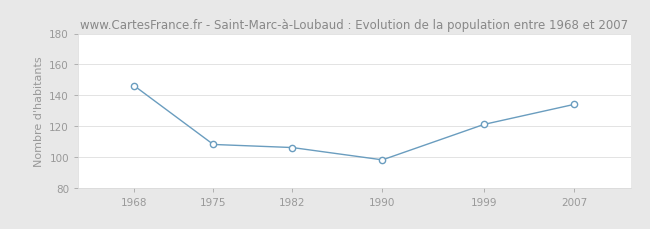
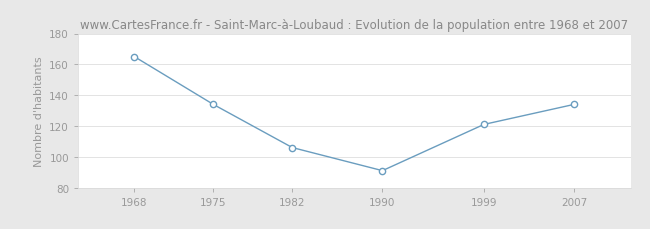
1968: 146 -> 165
1975: 108 -> 134
1990: 98 -> 91
